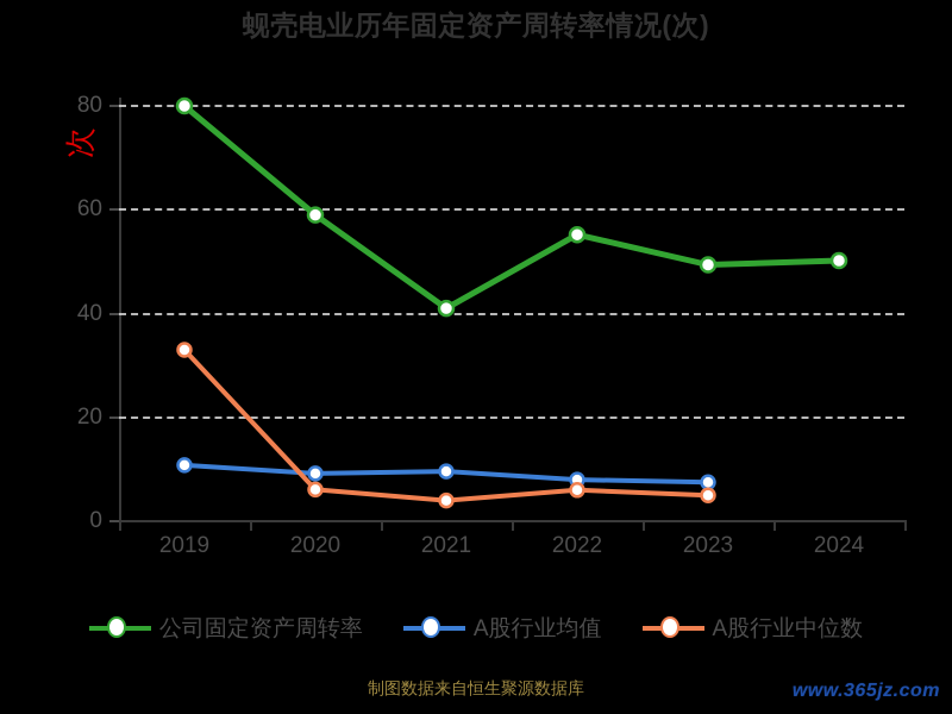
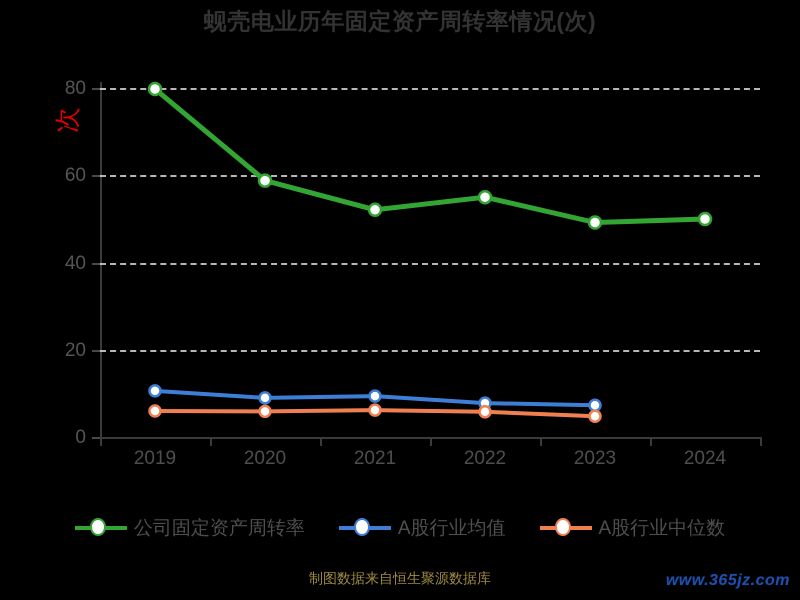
A股行业中位数/2019: 33 -> 6
公司固定资产周转率/2021: 41 -> 52
A股行业中位数/2021: 4 -> 6
